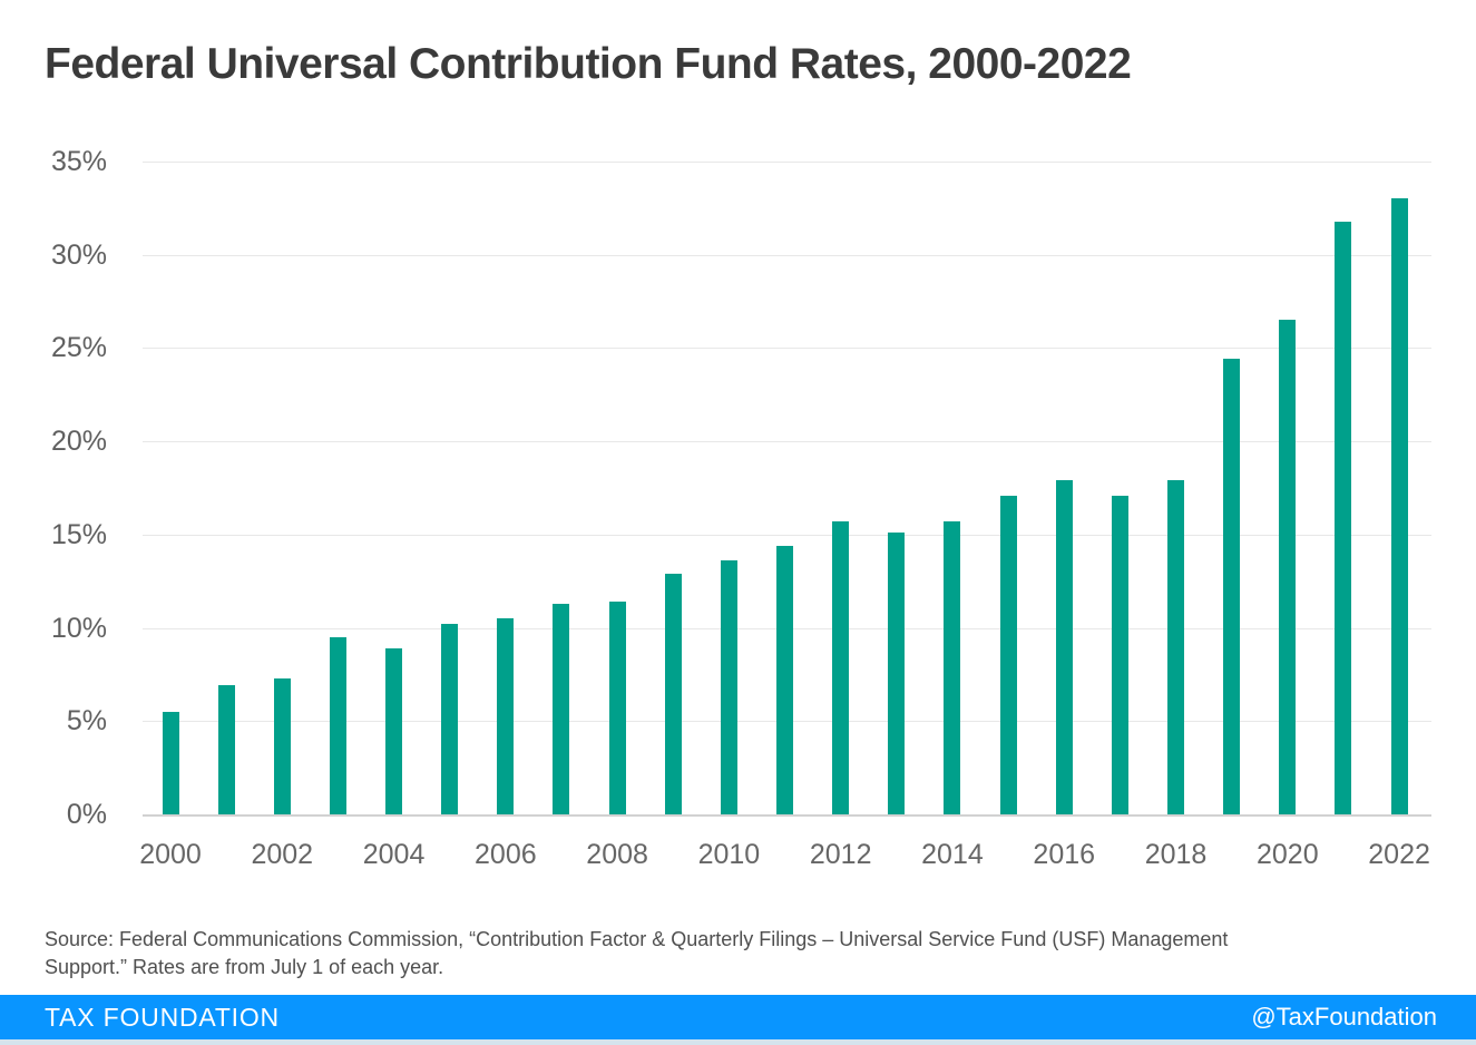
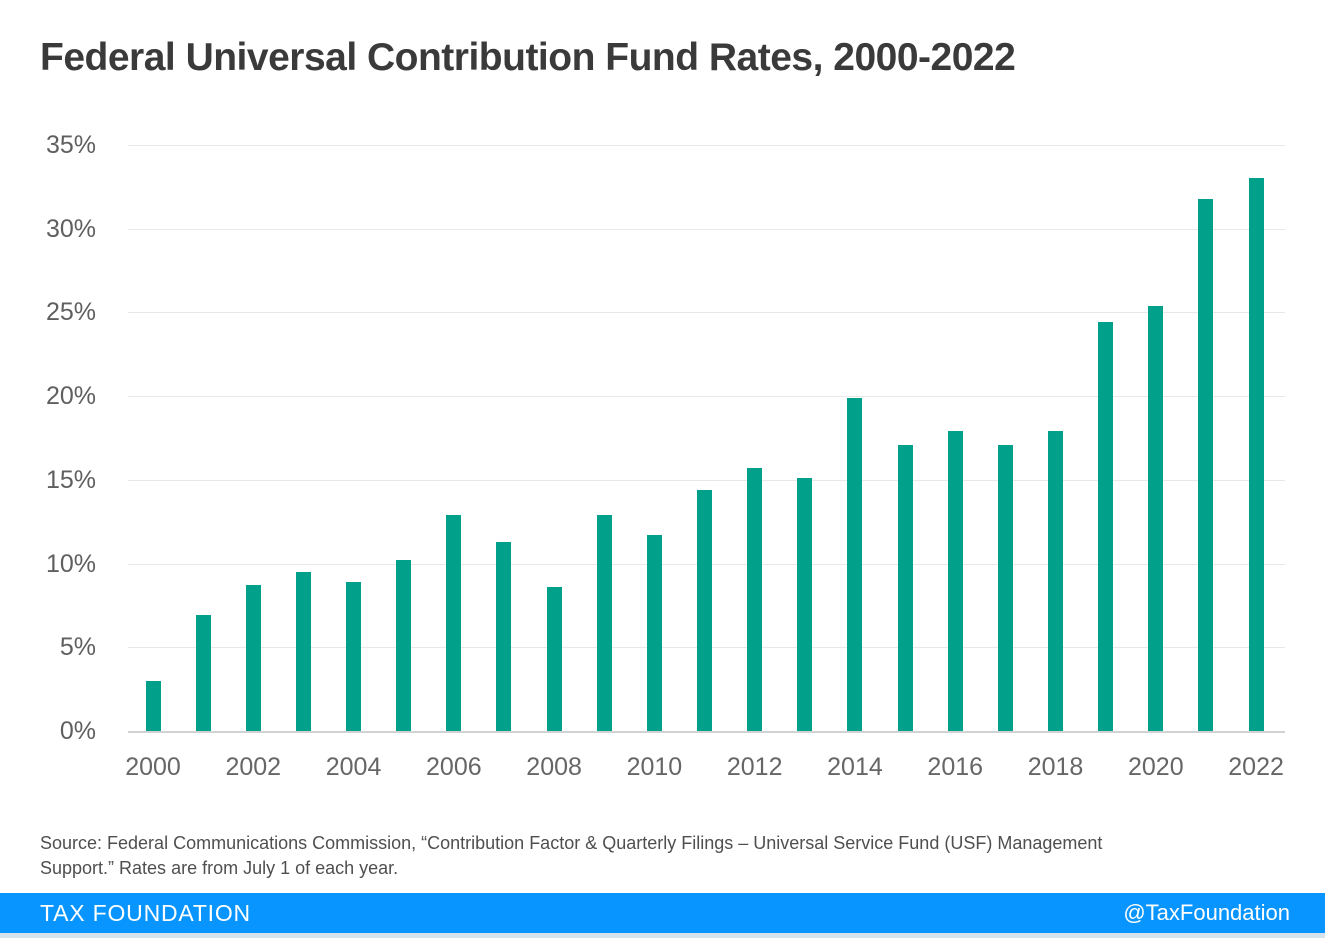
2000: 5.5% -> 3.0%
2002: 7.3% -> 8.7%
2006: 10.5% -> 12.9%
2008: 11.4% -> 8.6%
2010: 13.6% -> 11.7%
2014: 15.7% -> 19.9%
2020: 26.5% -> 25.4%
